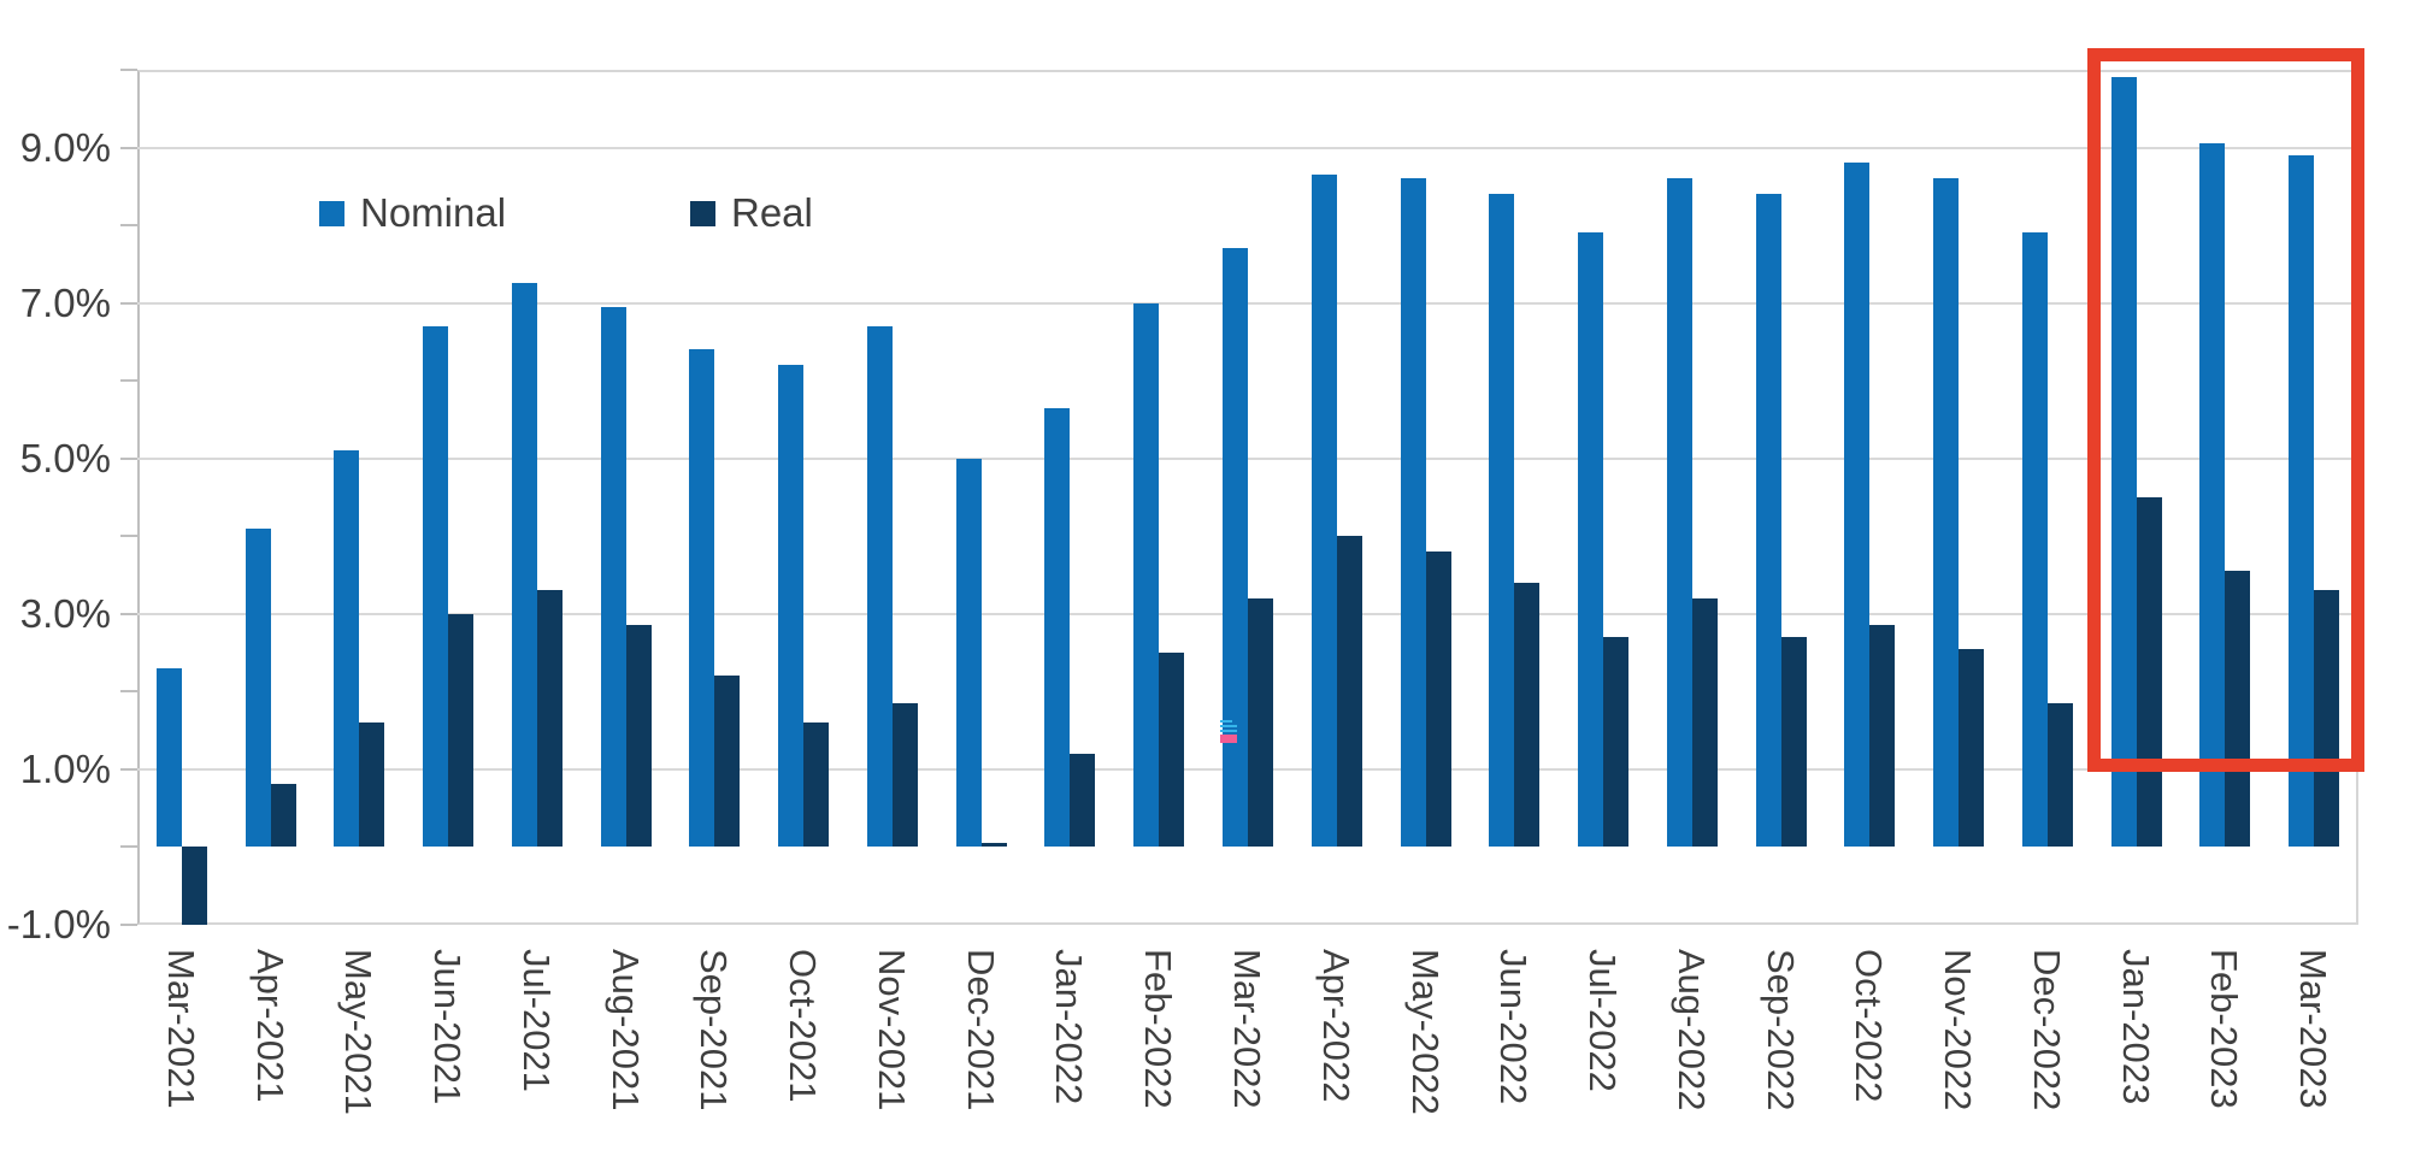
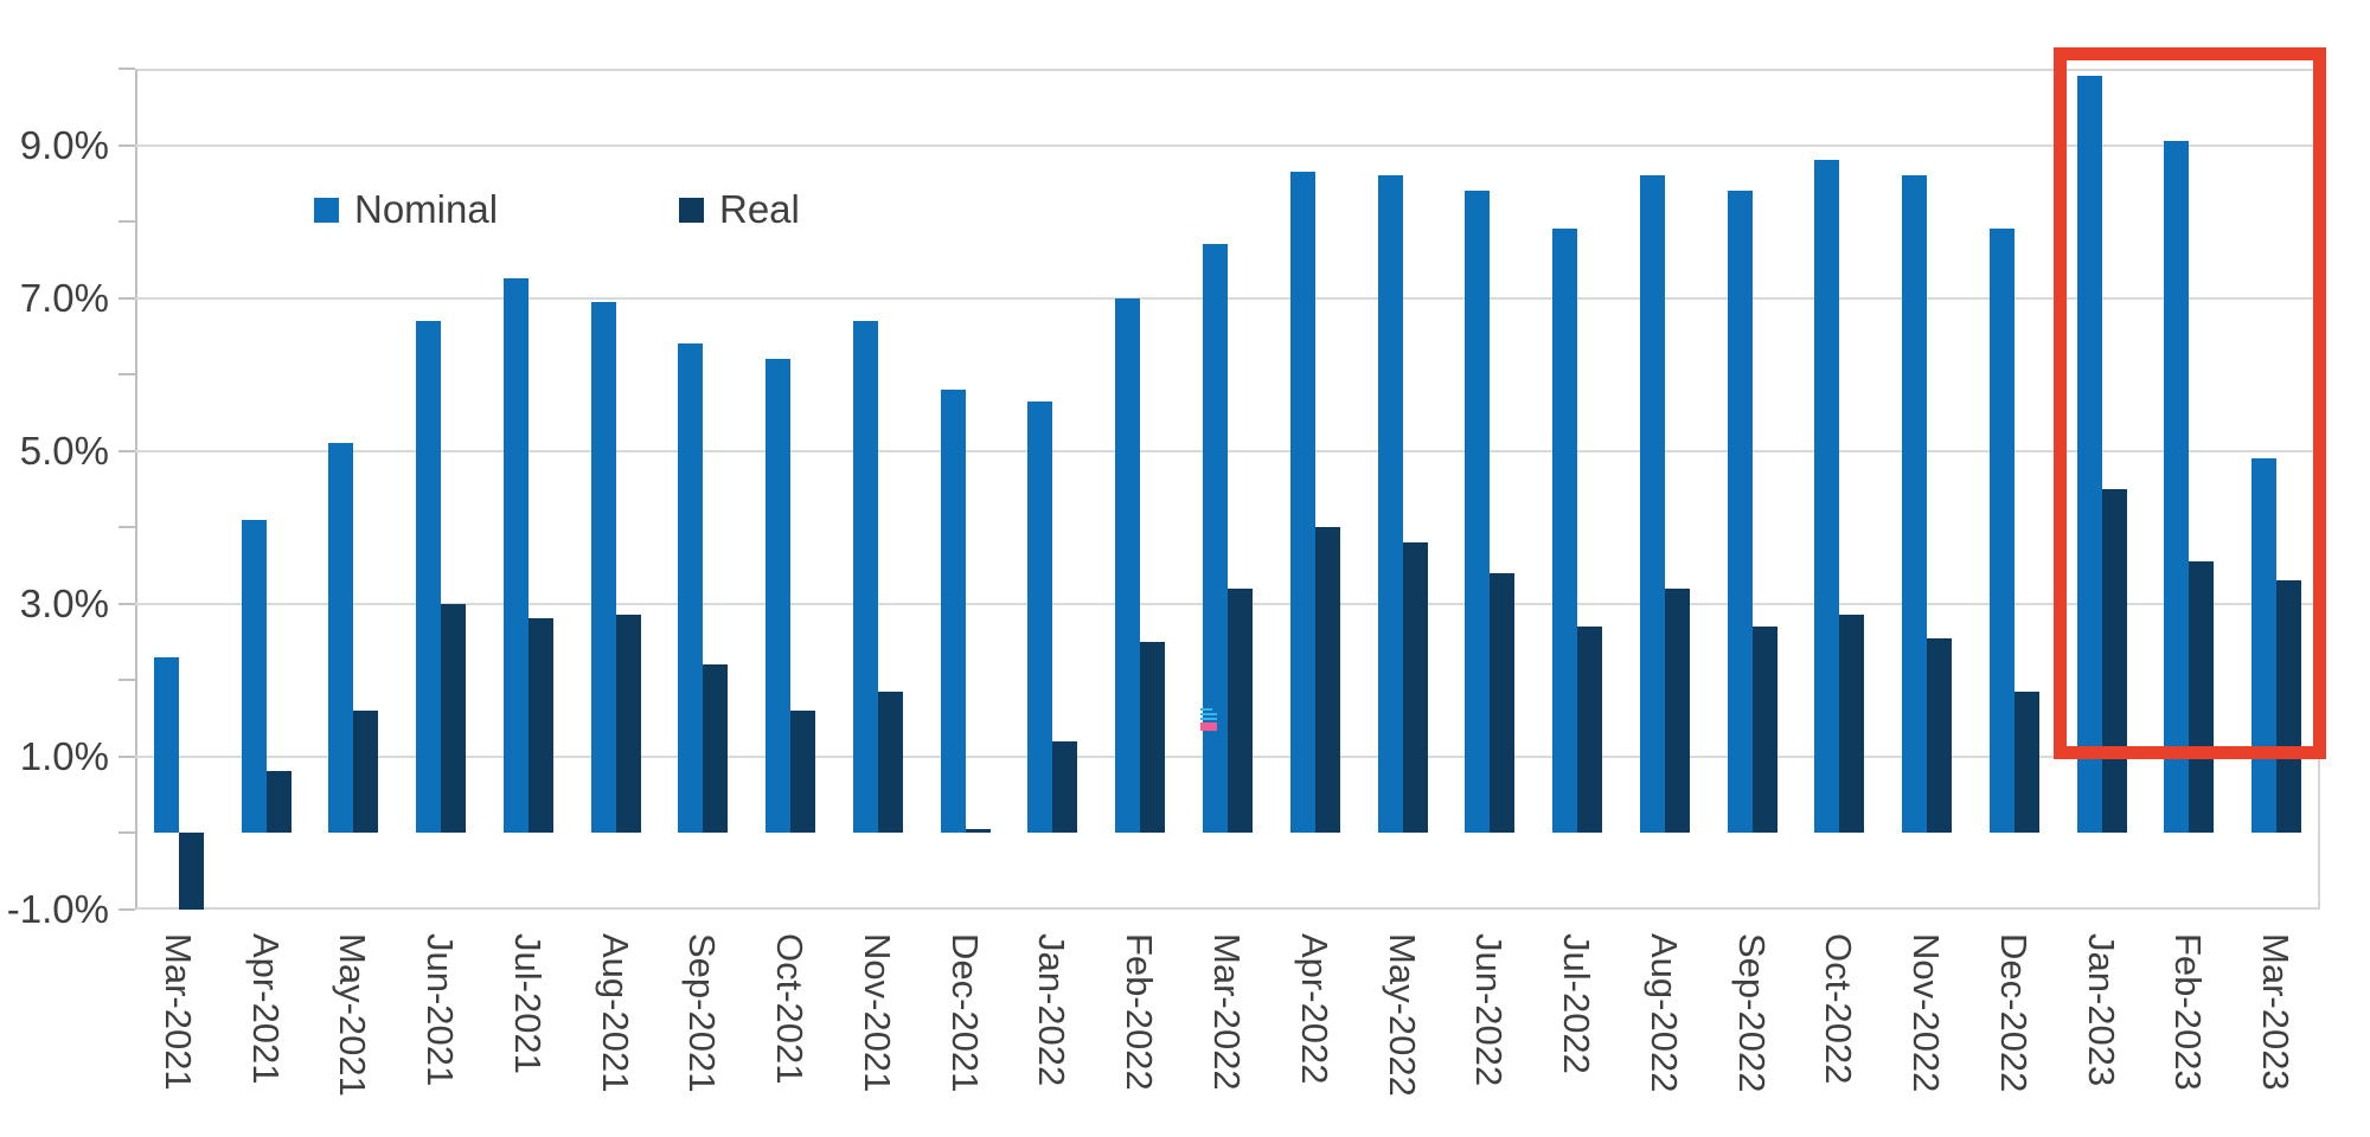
Real/Jul-2021: 3.3% -> 2.8%
Nominal/Dec-2021: 5.0% -> 5.8%
Nominal/Mar-2023: 8.9% -> 4.9%
